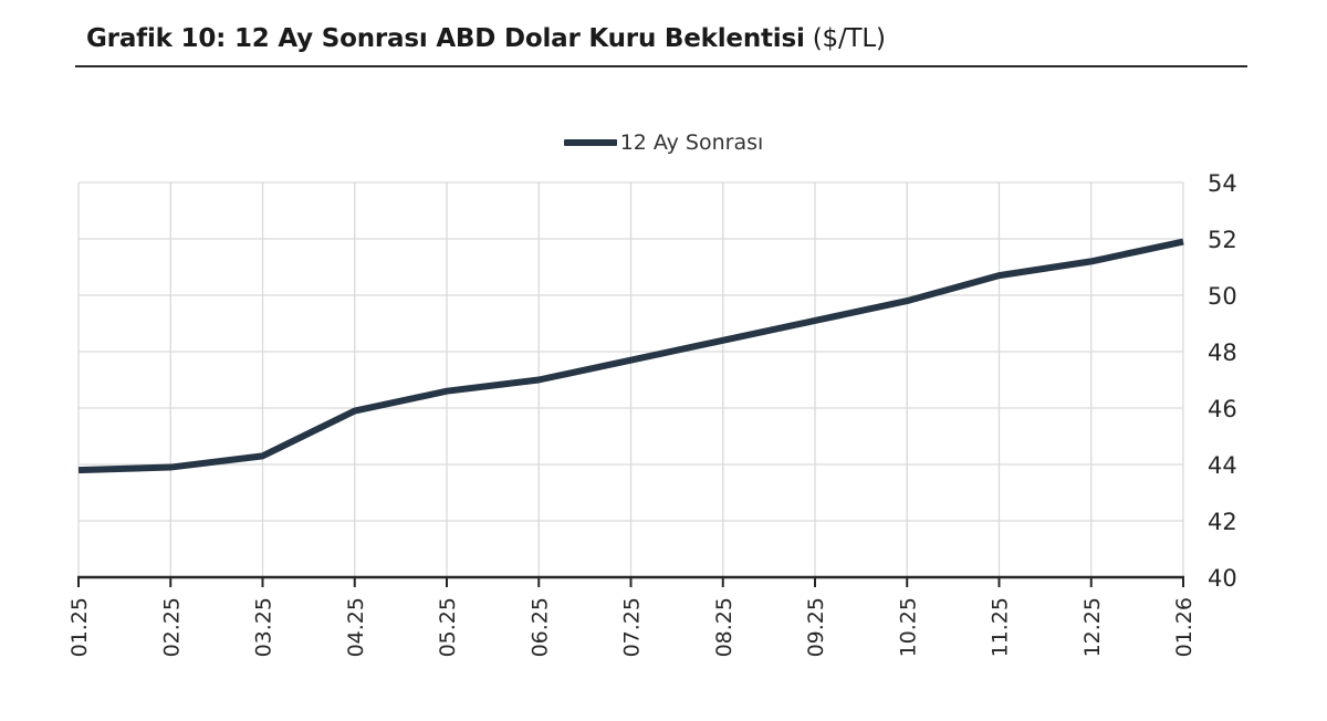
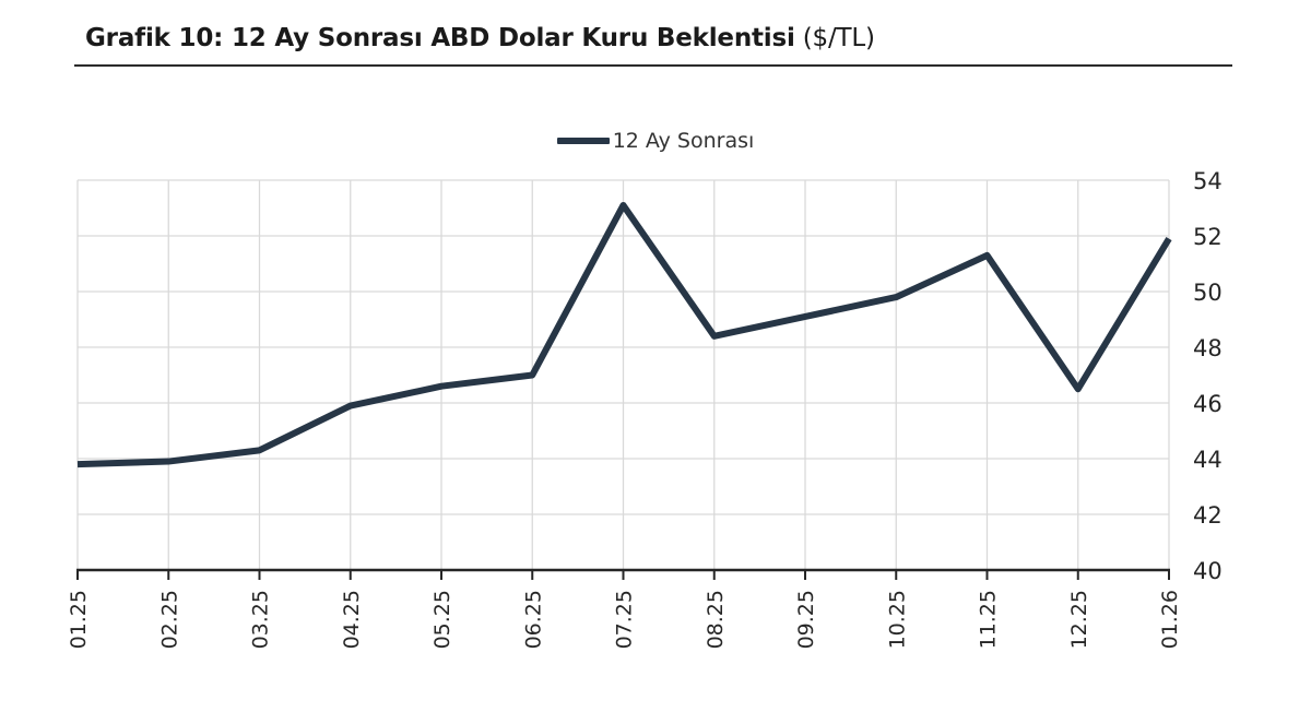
07.25: 47.7 -> 53.1
11.25: 50.7 -> 51.3
12.25: 51.2 -> 46.5
